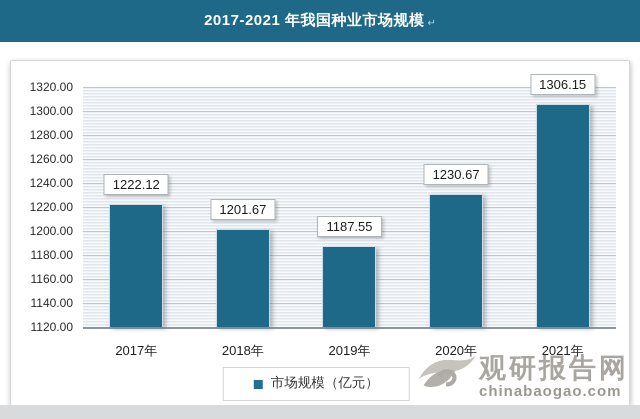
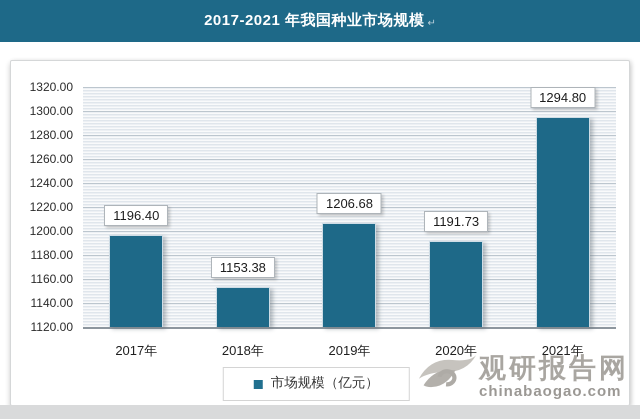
2017年: 1222.12 -> 1196.40
2018年: 1201.67 -> 1153.38
2019年: 1187.55 -> 1206.68
2020年: 1230.67 -> 1191.73
2021年: 1306.15 -> 1294.80
